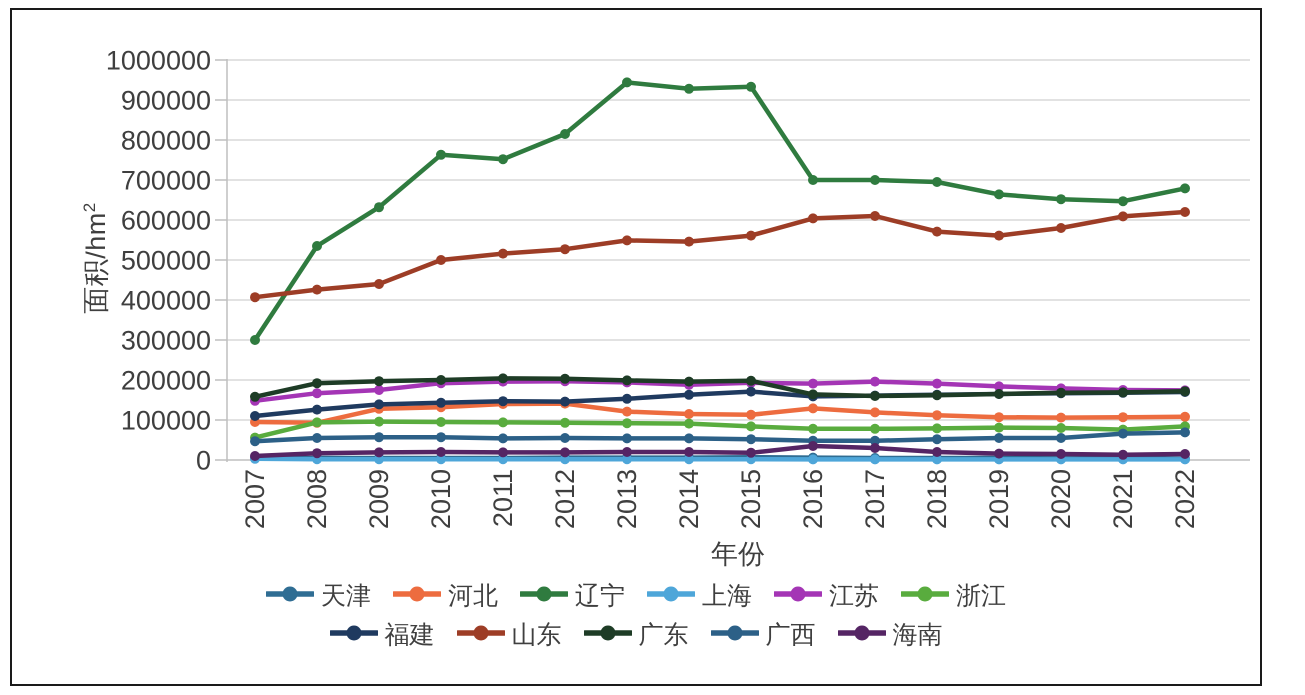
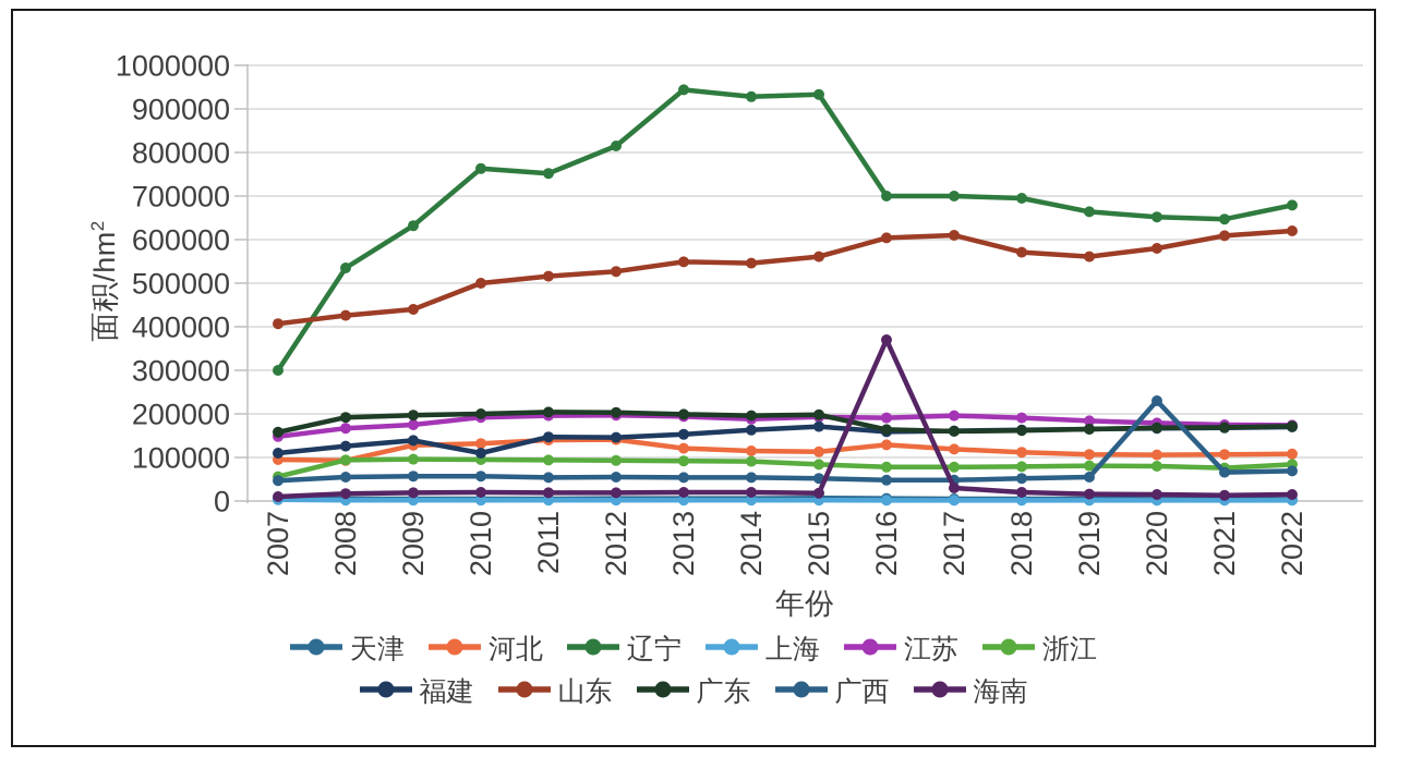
福建/2010: 140000 -> 110000
海南/2016: 40000 -> 370000
广西/2020: 60000 -> 230000
